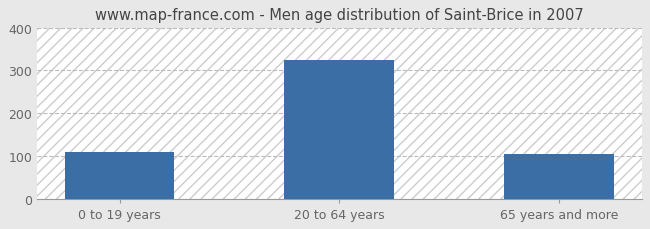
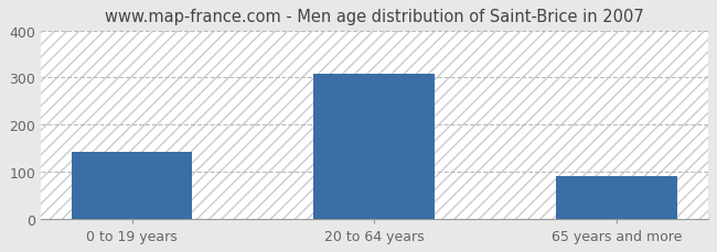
0 to 19 years: 110 -> 141
20 to 64 years: 325 -> 308
65 years and more: 105 -> 90
